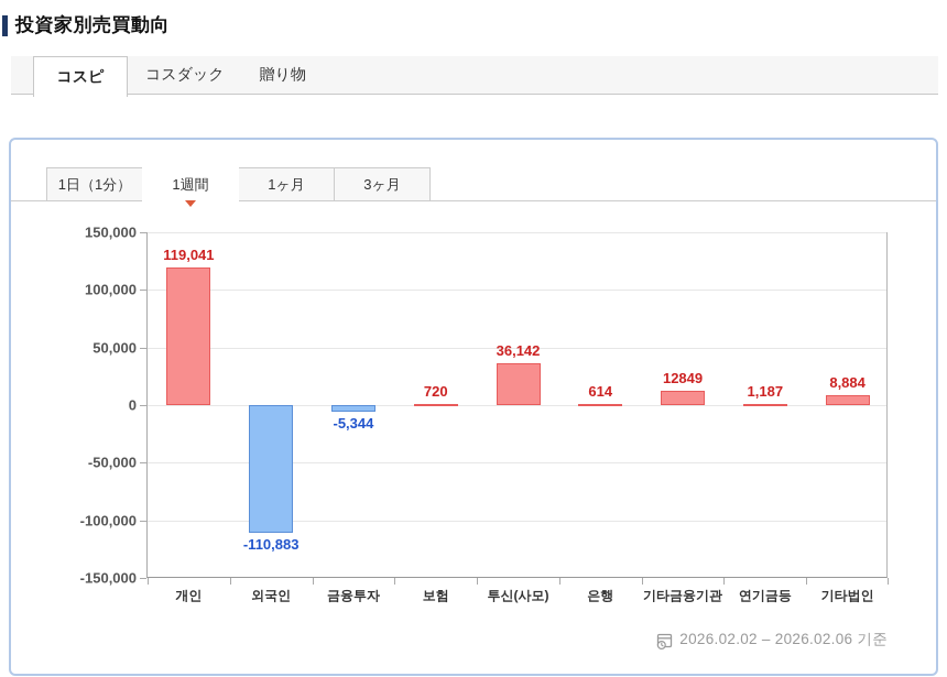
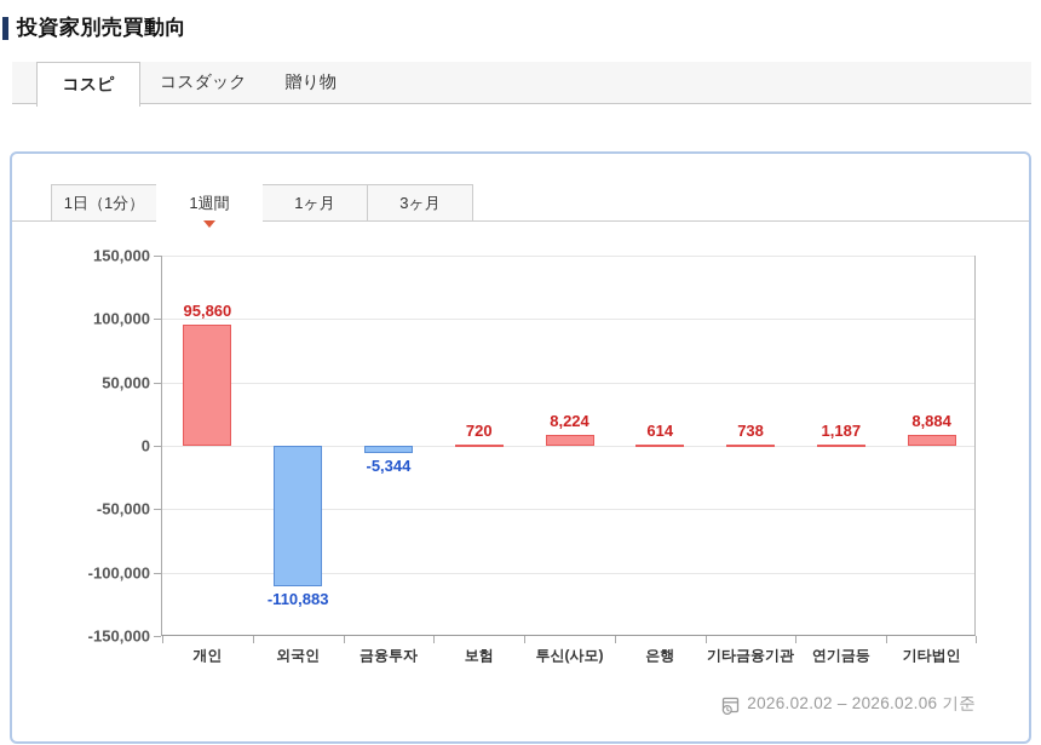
개인: 119,041 -> 95,860
투신(사모): 36,142 -> 8,224
기타금융기관: 12849 -> 738
